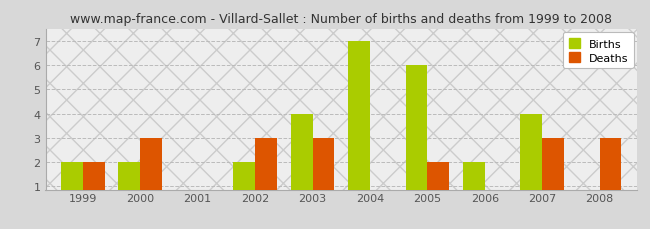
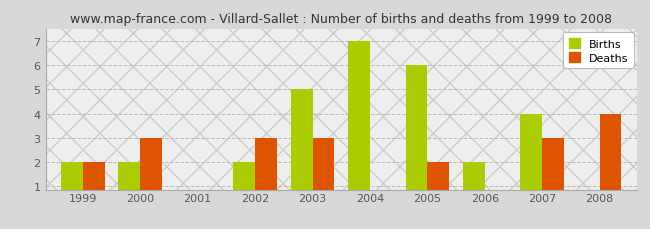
Births/2003: 4.00 -> 5.00
Deaths/2008: 3.00 -> 4.00
